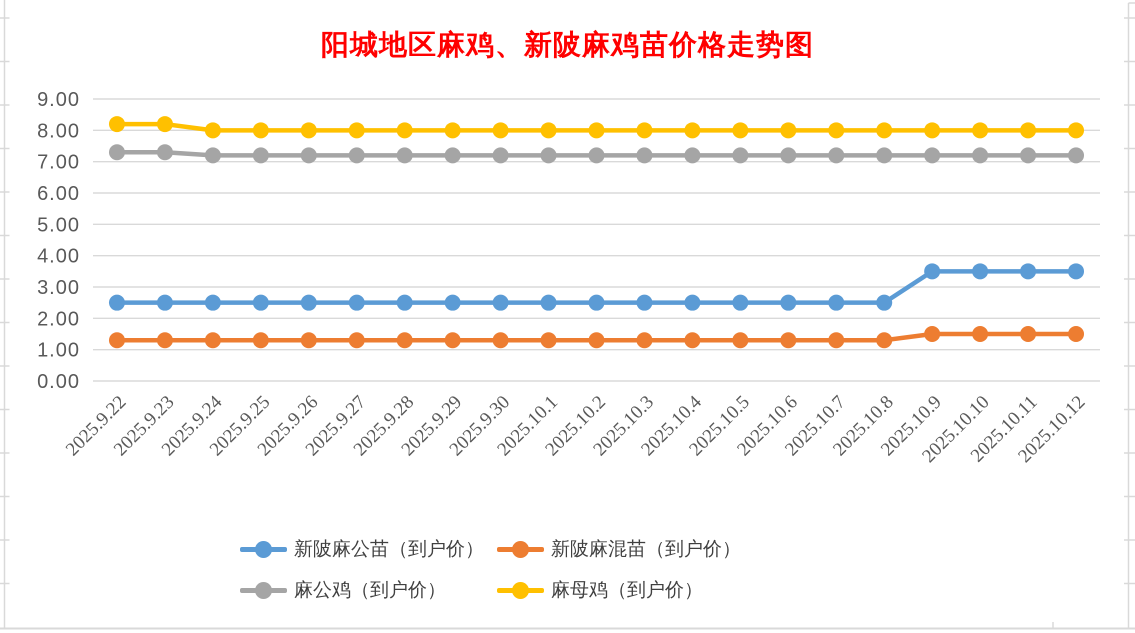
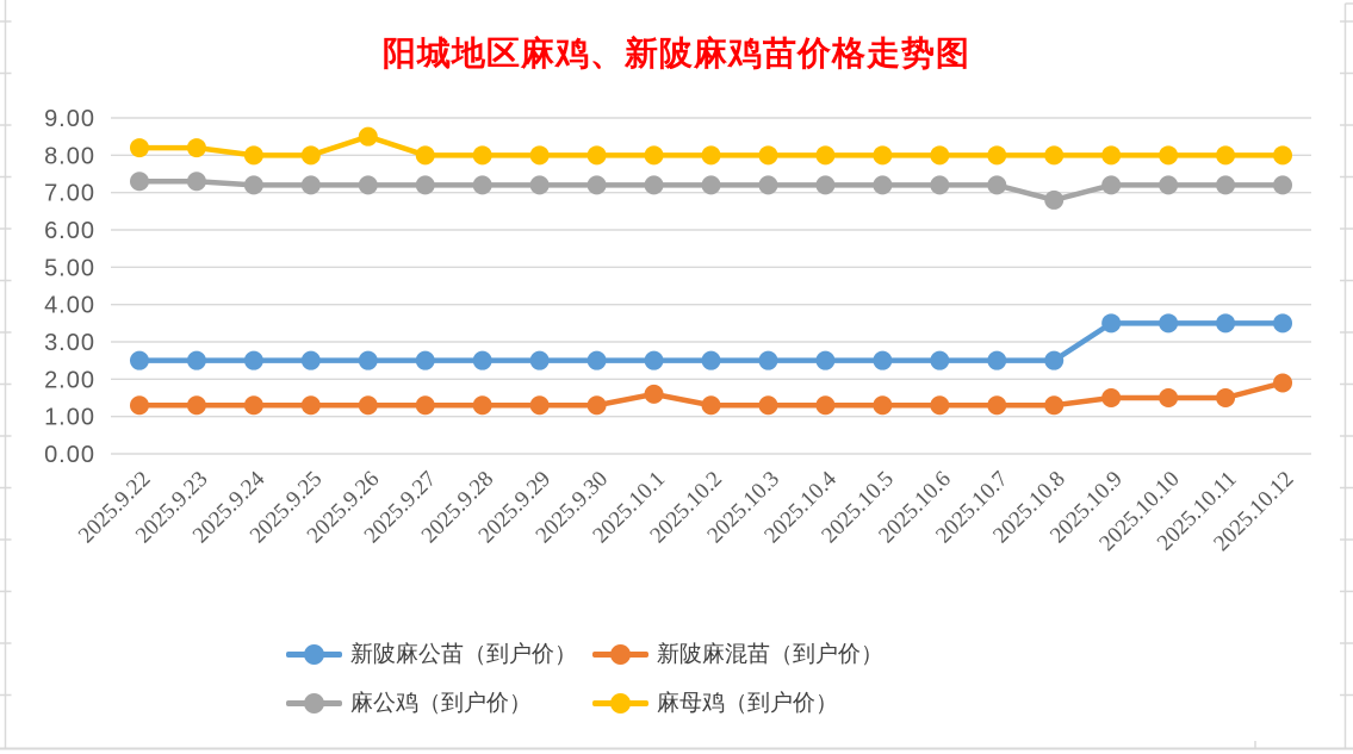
麻母鸡（到户价）/2025.9.26: 8.0 -> 8.5
新陂麻混苗（到户价）/2025.10.1: 1.3 -> 1.6
麻公鸡（到户价）/2025.10.8: 7.2 -> 6.8
新陂麻混苗（到户价）/2025.10.12: 1.5 -> 1.9
